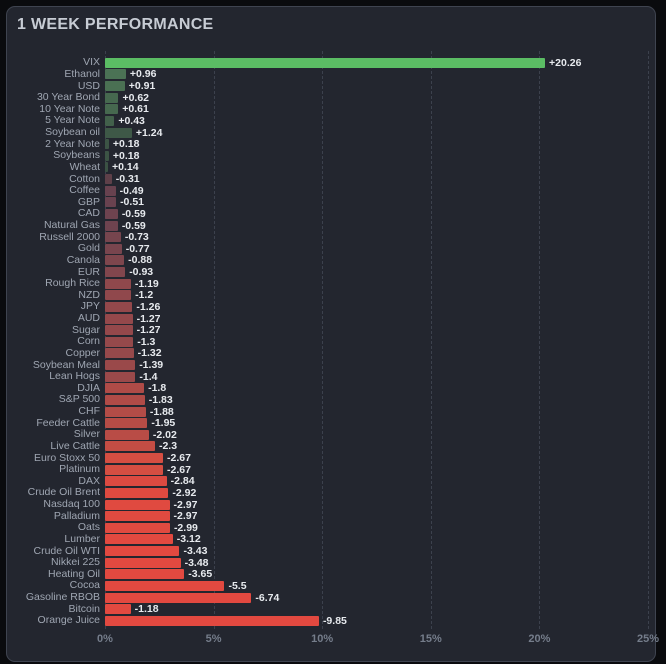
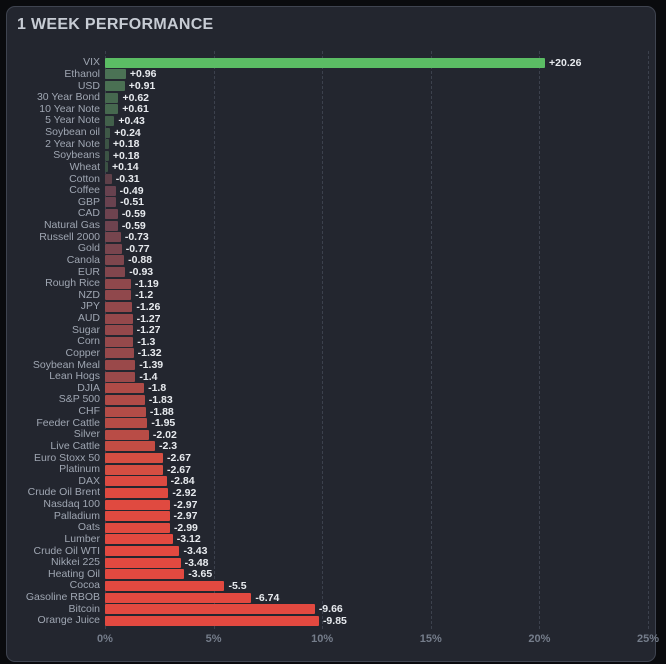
Soybean oil: +1.24 -> +0.24
Bitcoin: -1.18 -> -9.66
